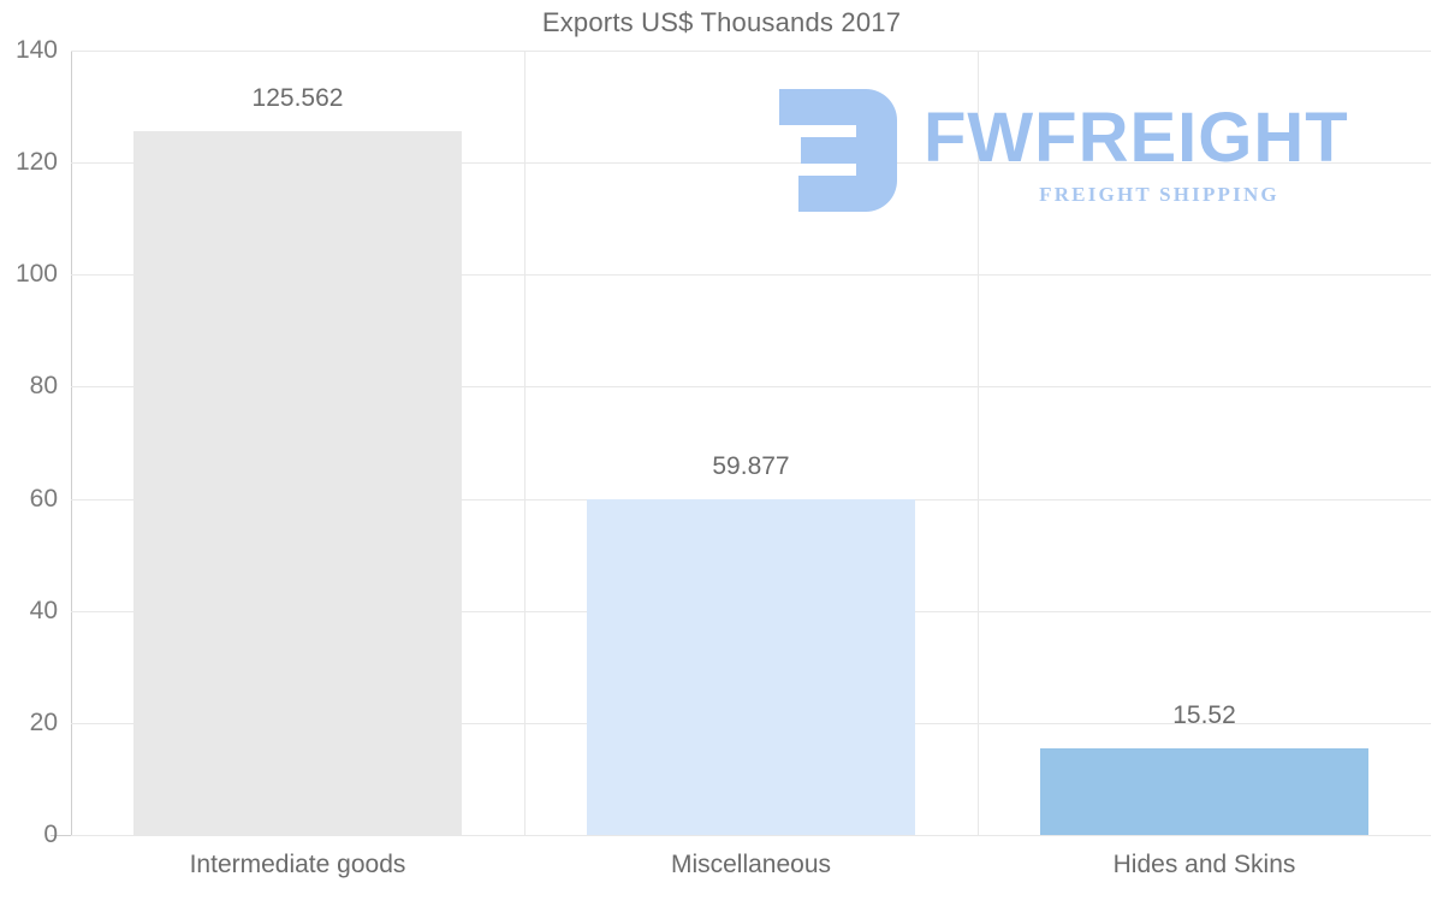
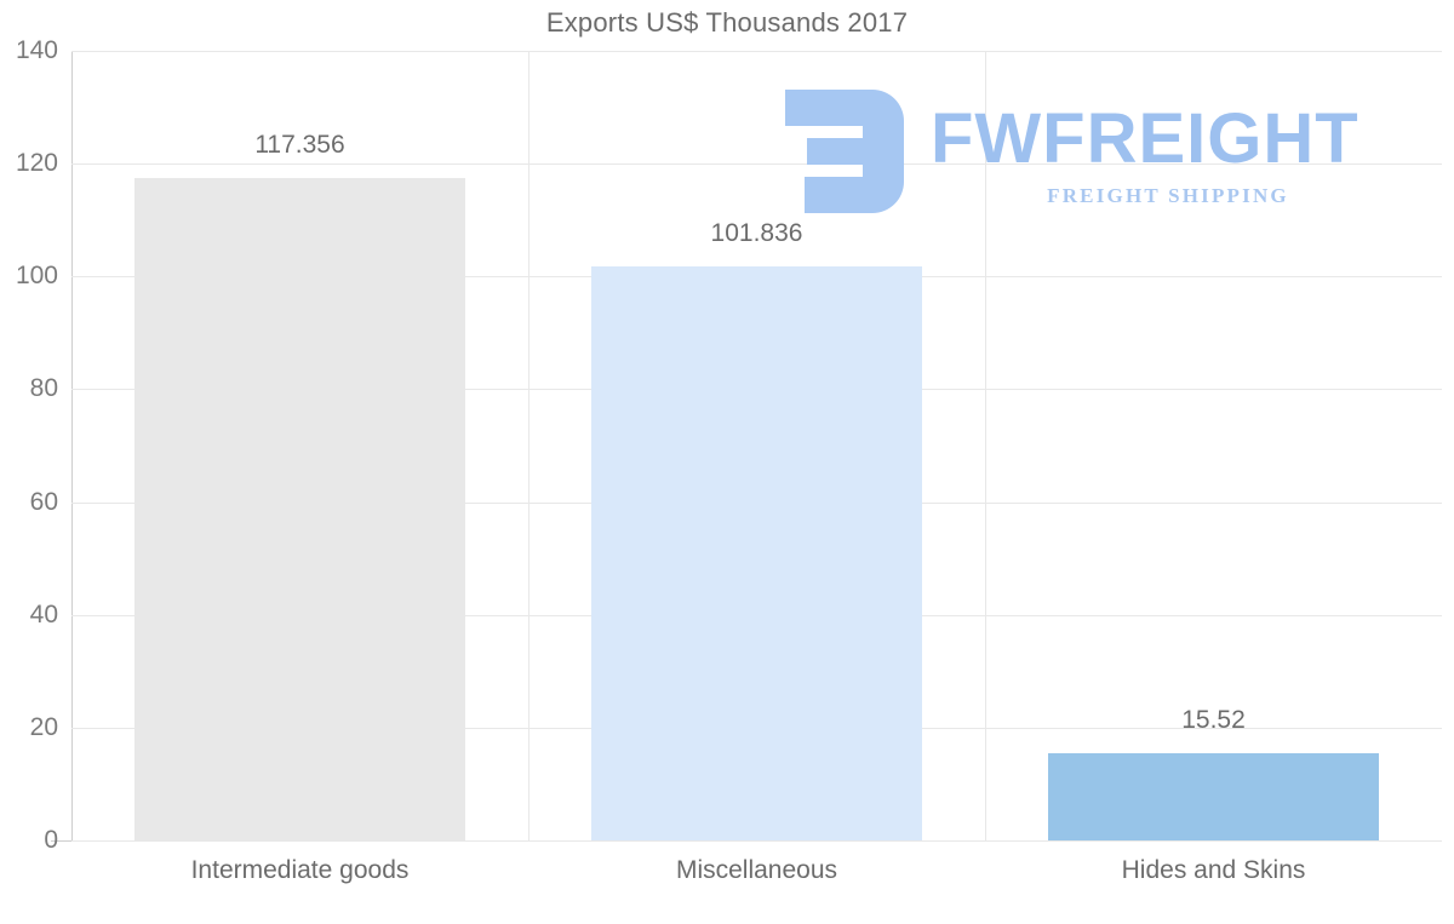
Intermediate goods: 125.562 -> 117.356
Miscellaneous: 59.877 -> 101.836
